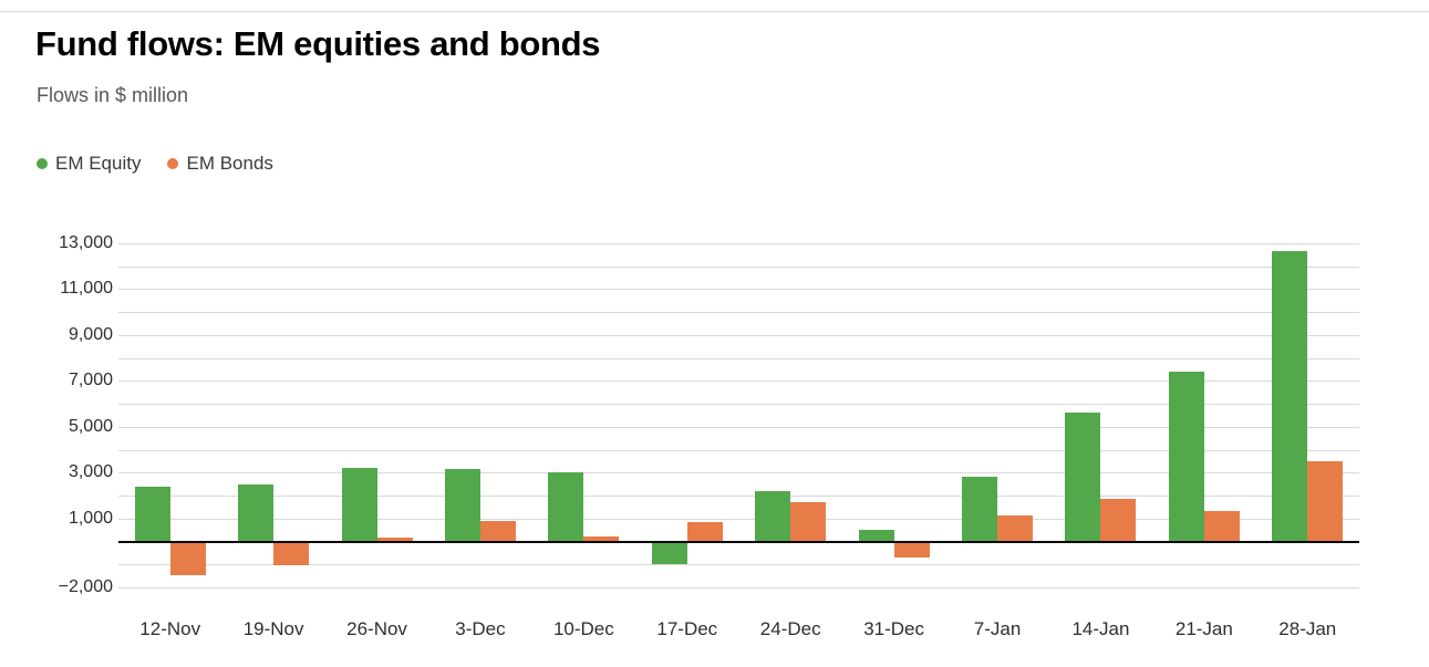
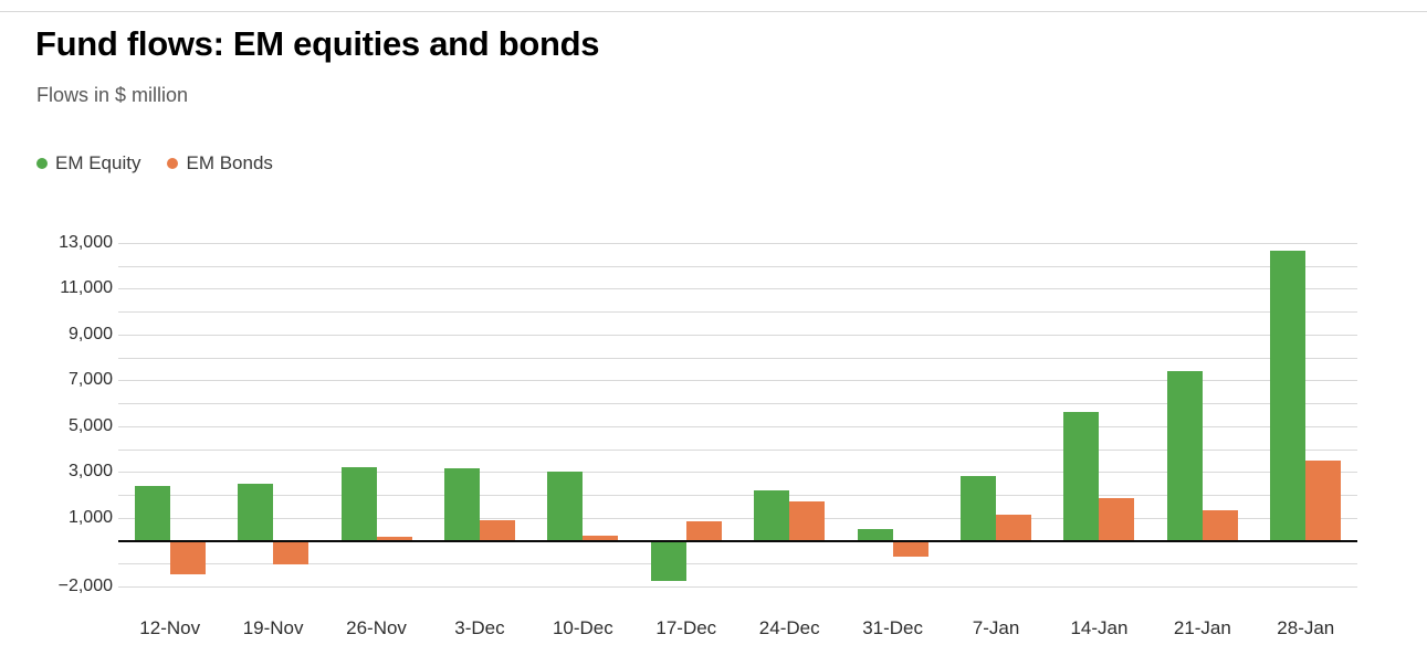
EM Equity/17-Dec: -1000 -> -1800
